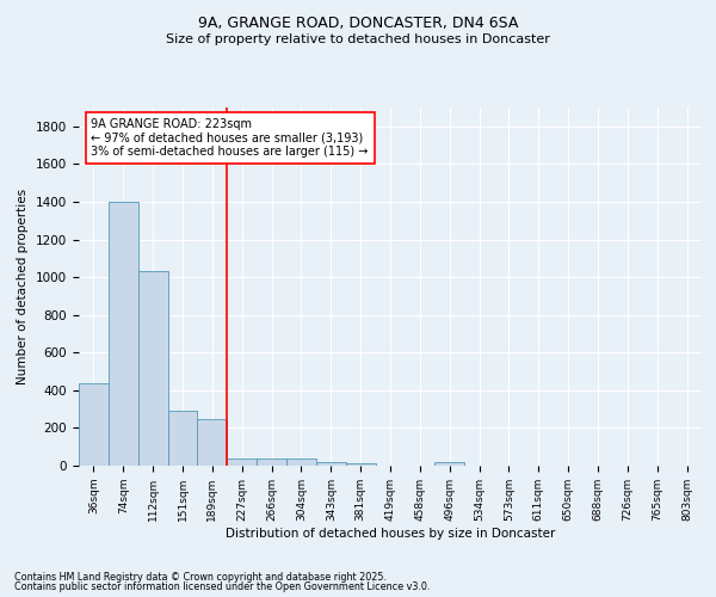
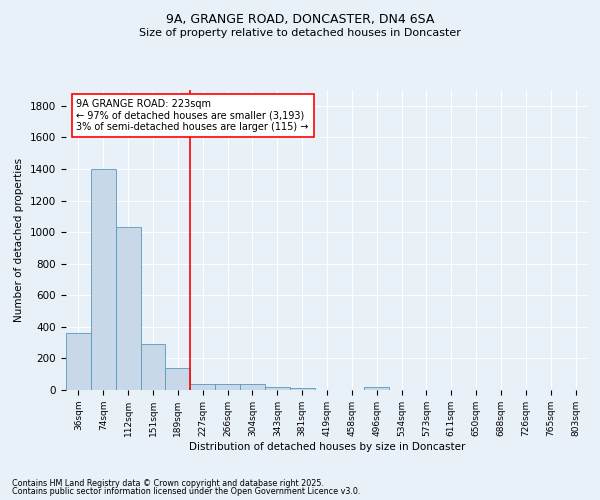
36sqm: 440 -> 360
189sqm: 250 -> 140
